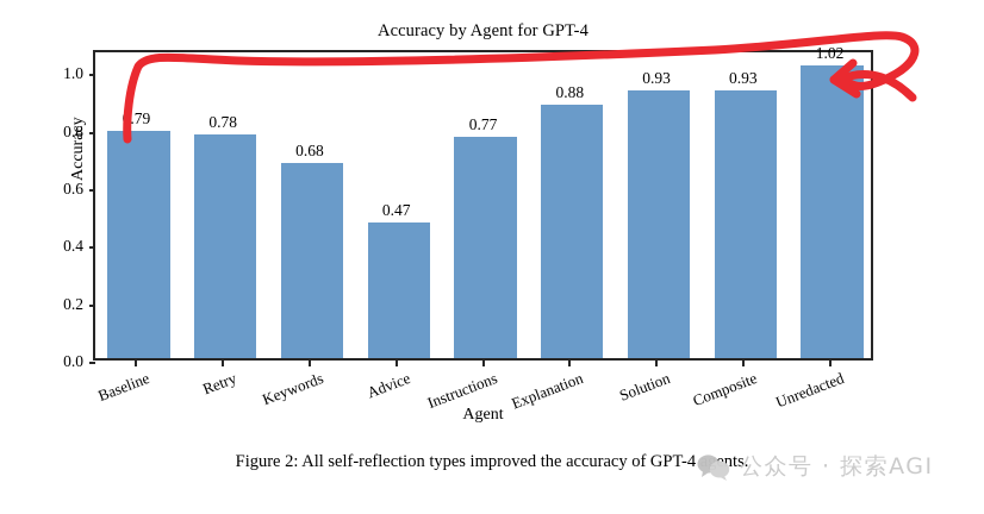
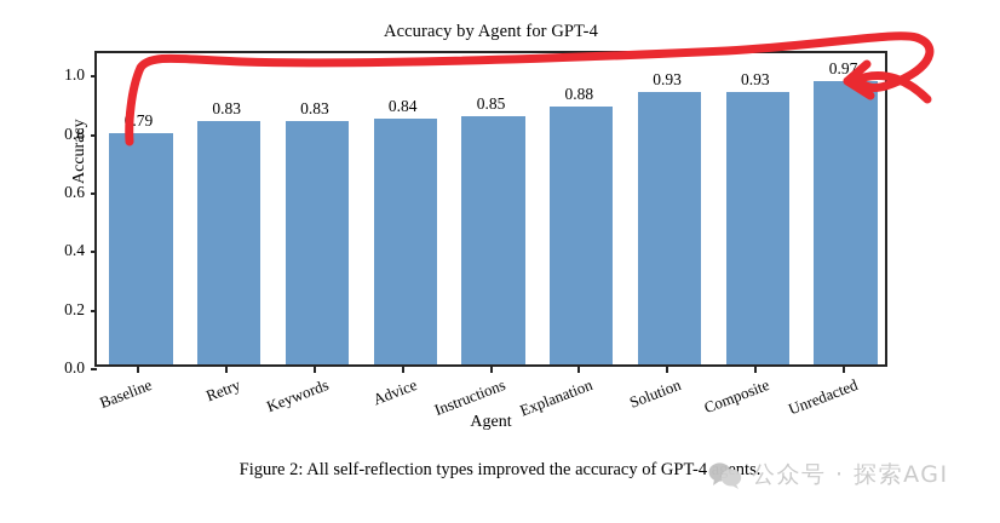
Retry: 0.78 -> 0.83
Keywords: 0.68 -> 0.83
Advice: 0.47 -> 0.84
Instructions: 0.77 -> 0.85
Unredacted: 1.02 -> 0.97
